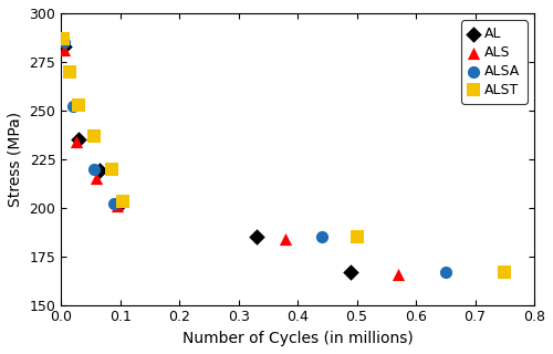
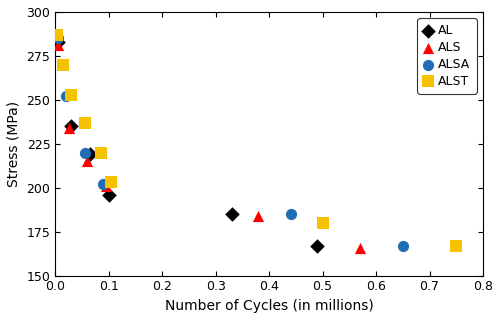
AL/0.1: 202 -> 196
ALST/0.5: 185 -> 180
